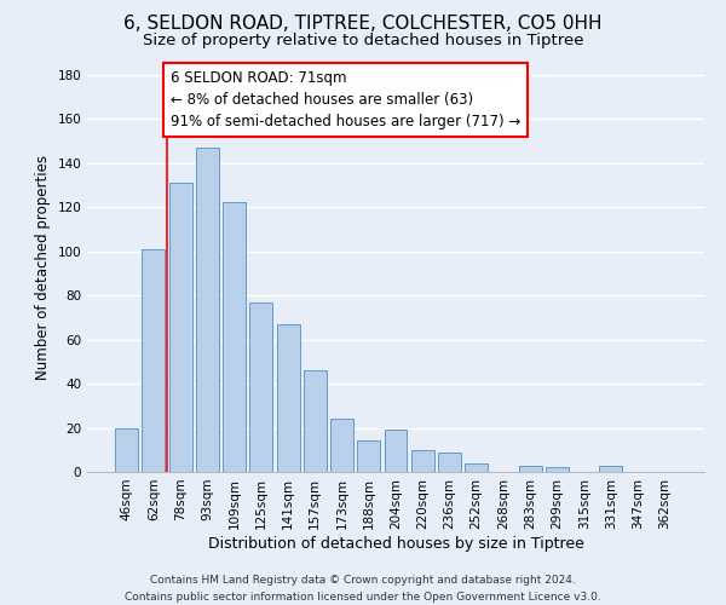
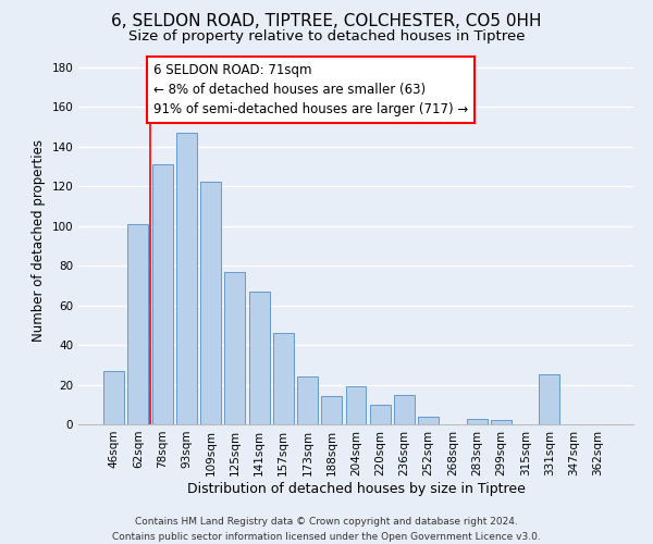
46sqm: 20 -> 27
236sqm: 9 -> 15
331sqm: 3 -> 25
